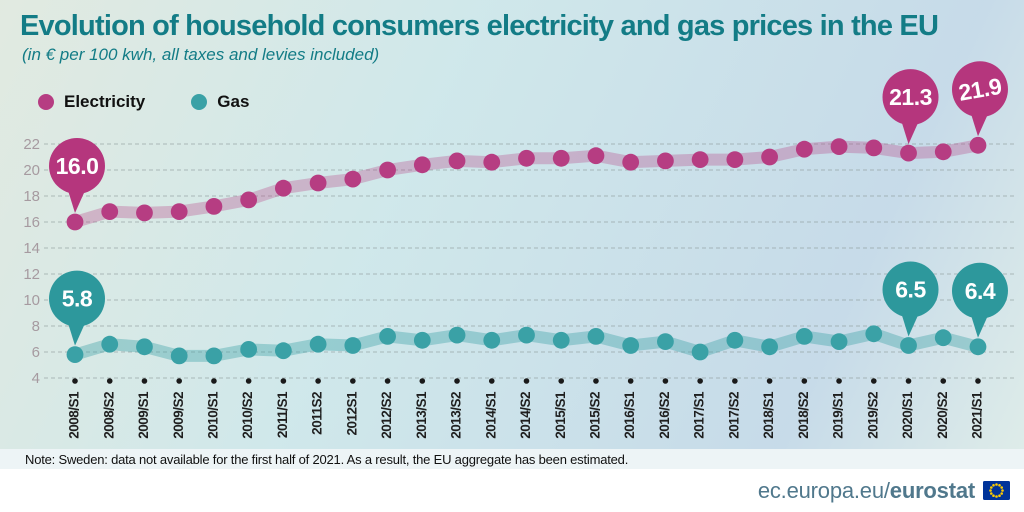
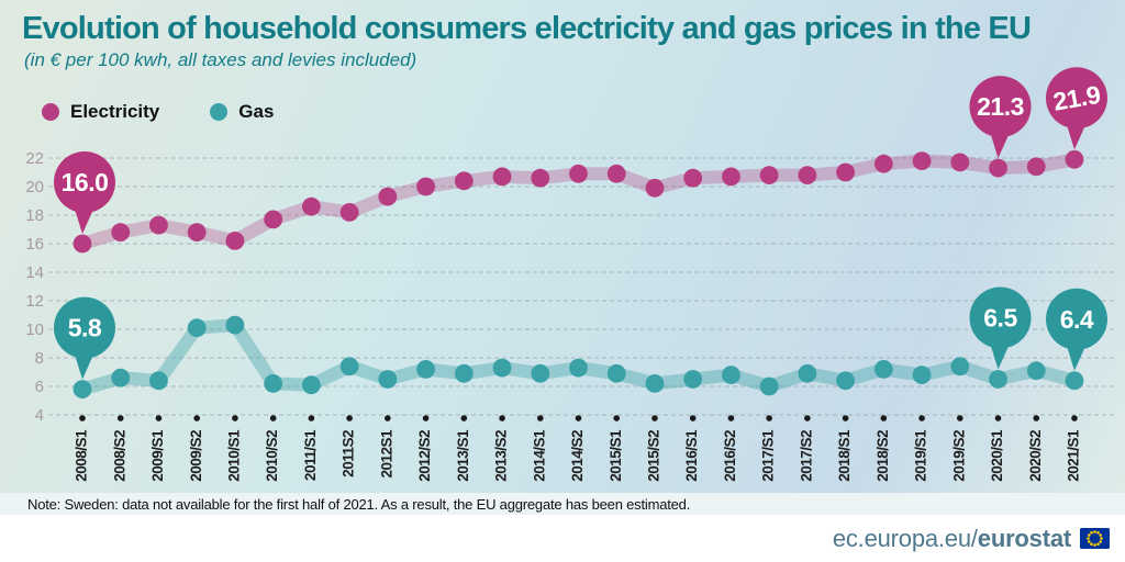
Electricity/2009/S1: 16.7 -> 17.3
Gas/2009/S2: 5.7 -> 10.1
Electricity/2010/S1: 17.2 -> 16.2
Gas/2010/S1: 5.7 -> 10.3
Electricity/2011S2: 19.0 -> 18.2
Gas/2011S2: 6.6 -> 7.4
Electricity/2015/S2: 21.1 -> 19.9
Gas/2015/S2: 7.2 -> 6.2
